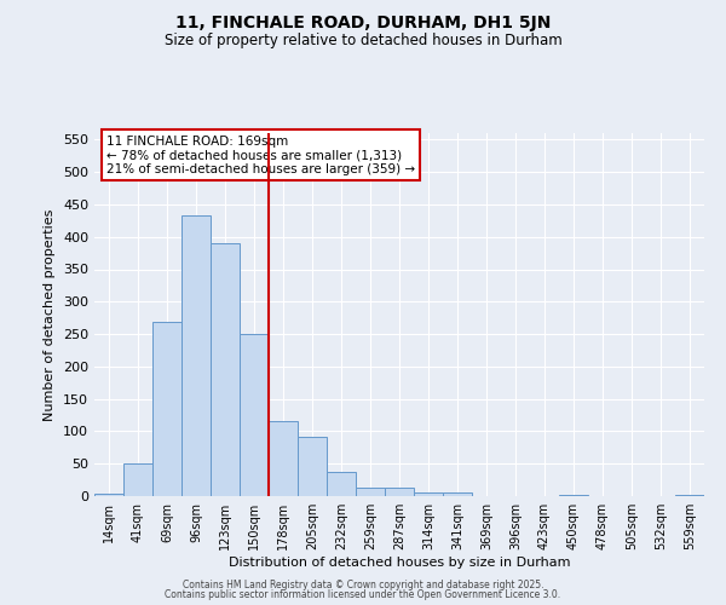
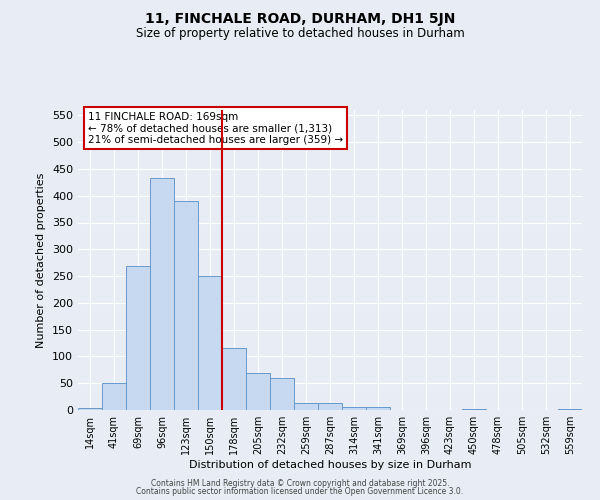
205sqm: 92 -> 70
232sqm: 38 -> 60
